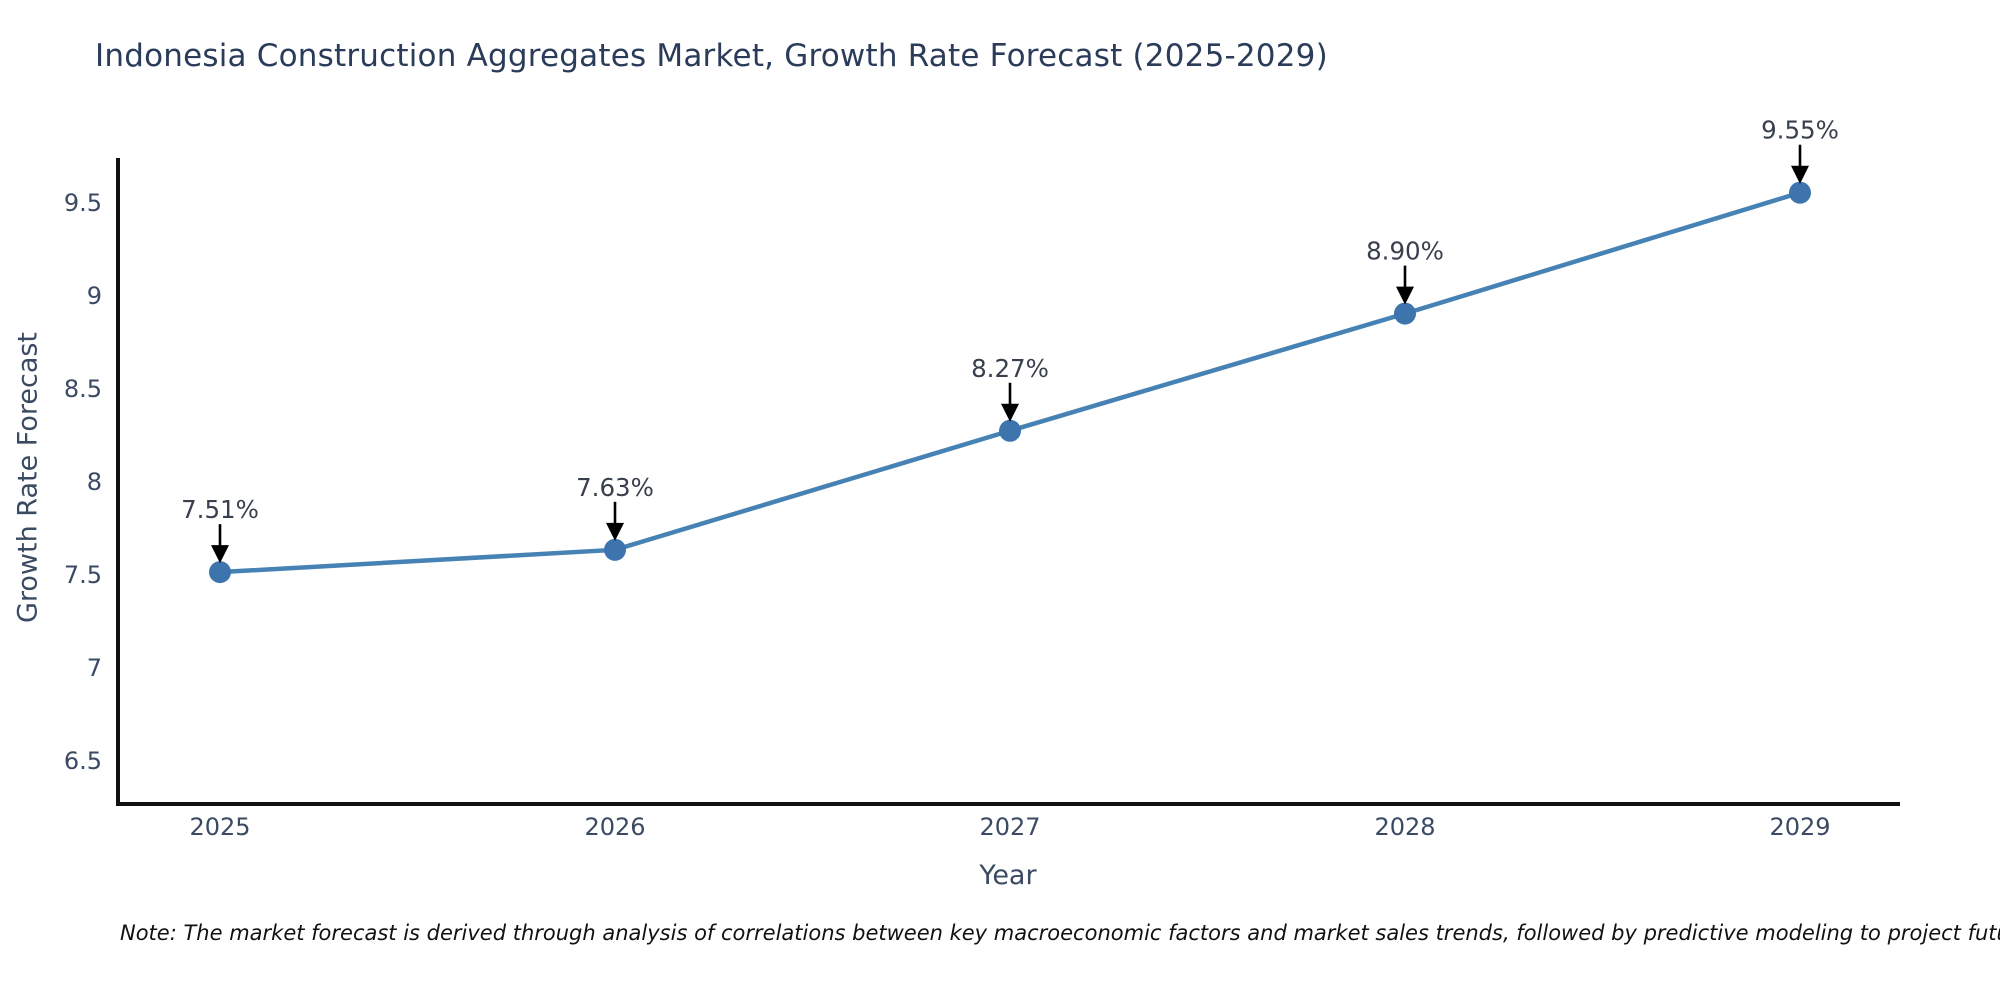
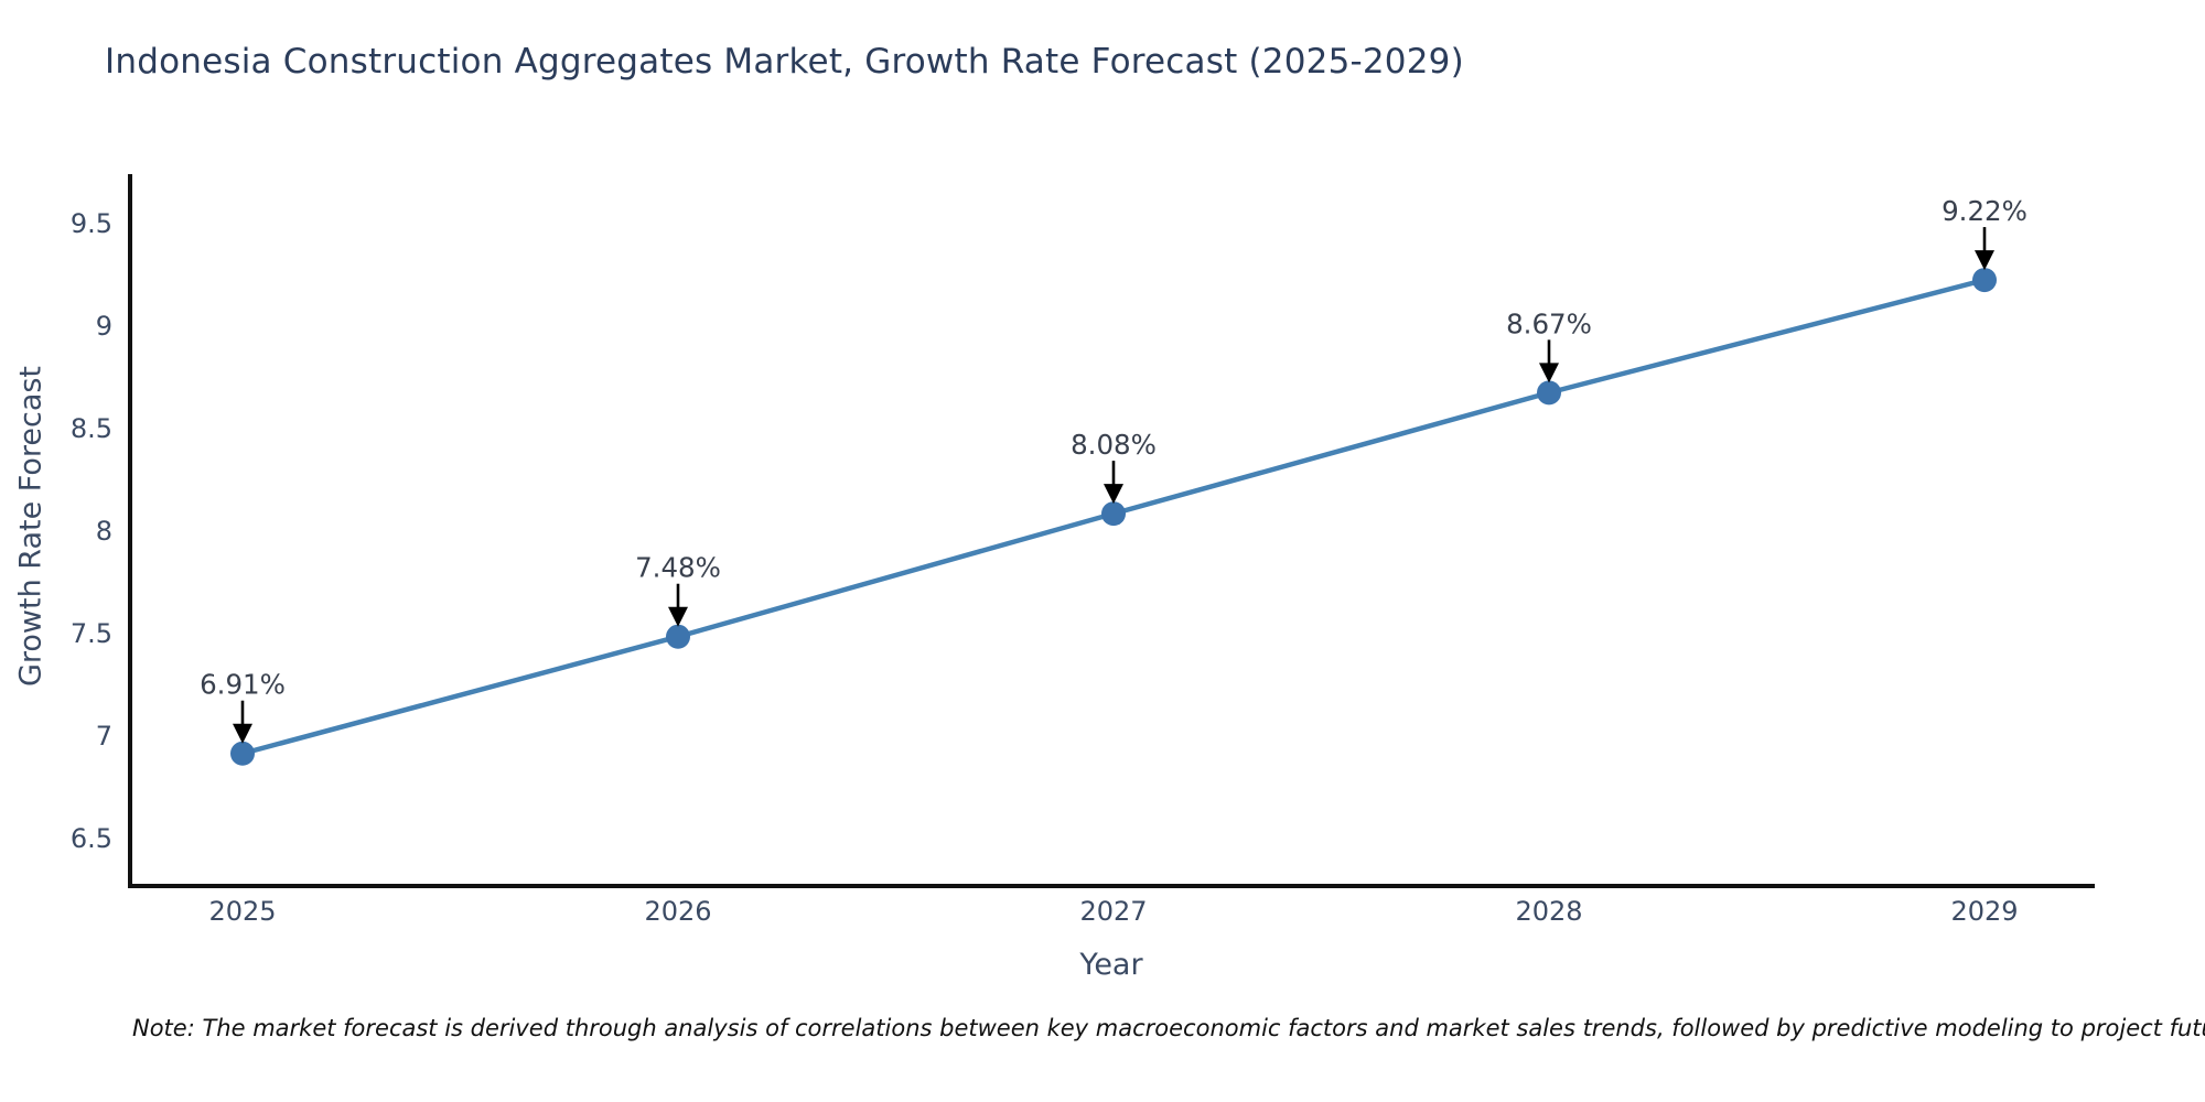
2025: 7.51% -> 6.91%
2026: 7.63% -> 7.48%
2027: 8.27% -> 8.08%
2028: 8.90% -> 8.67%
2029: 9.55% -> 9.22%
